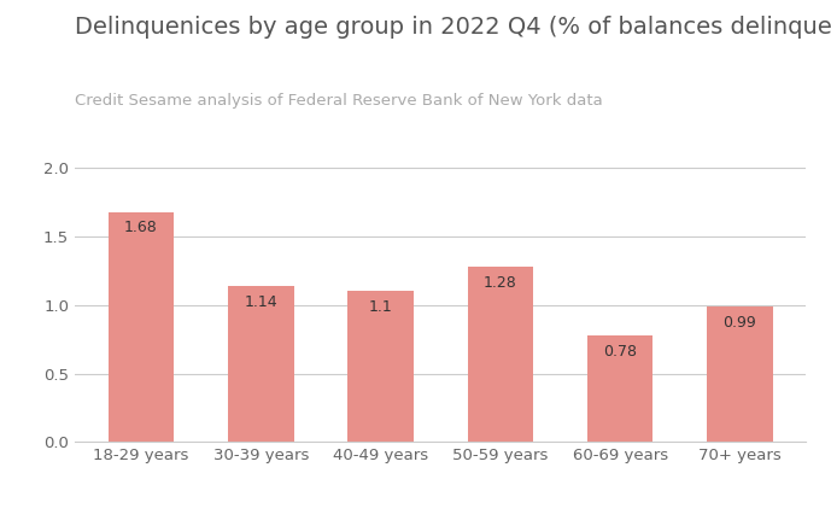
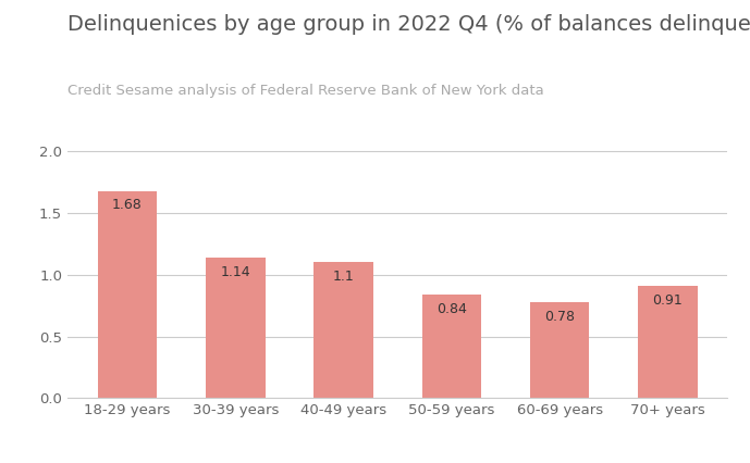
50-59 years: 1.28 -> 0.84
70+ years: 0.99 -> 0.91
